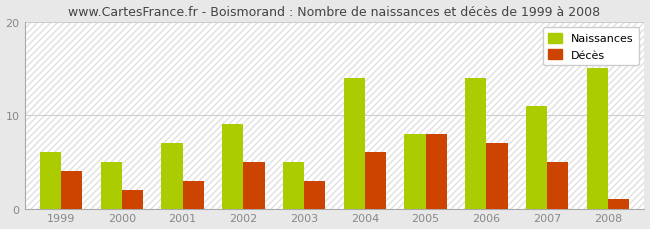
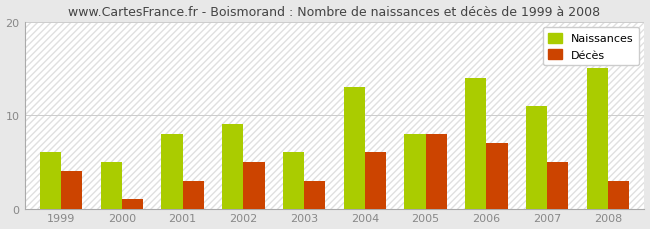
Décès/2000: 2 -> 1
Naissances/2001: 7 -> 8
Naissances/2003: 5 -> 6
Naissances/2004: 14 -> 13
Décès/2008: 1 -> 3
